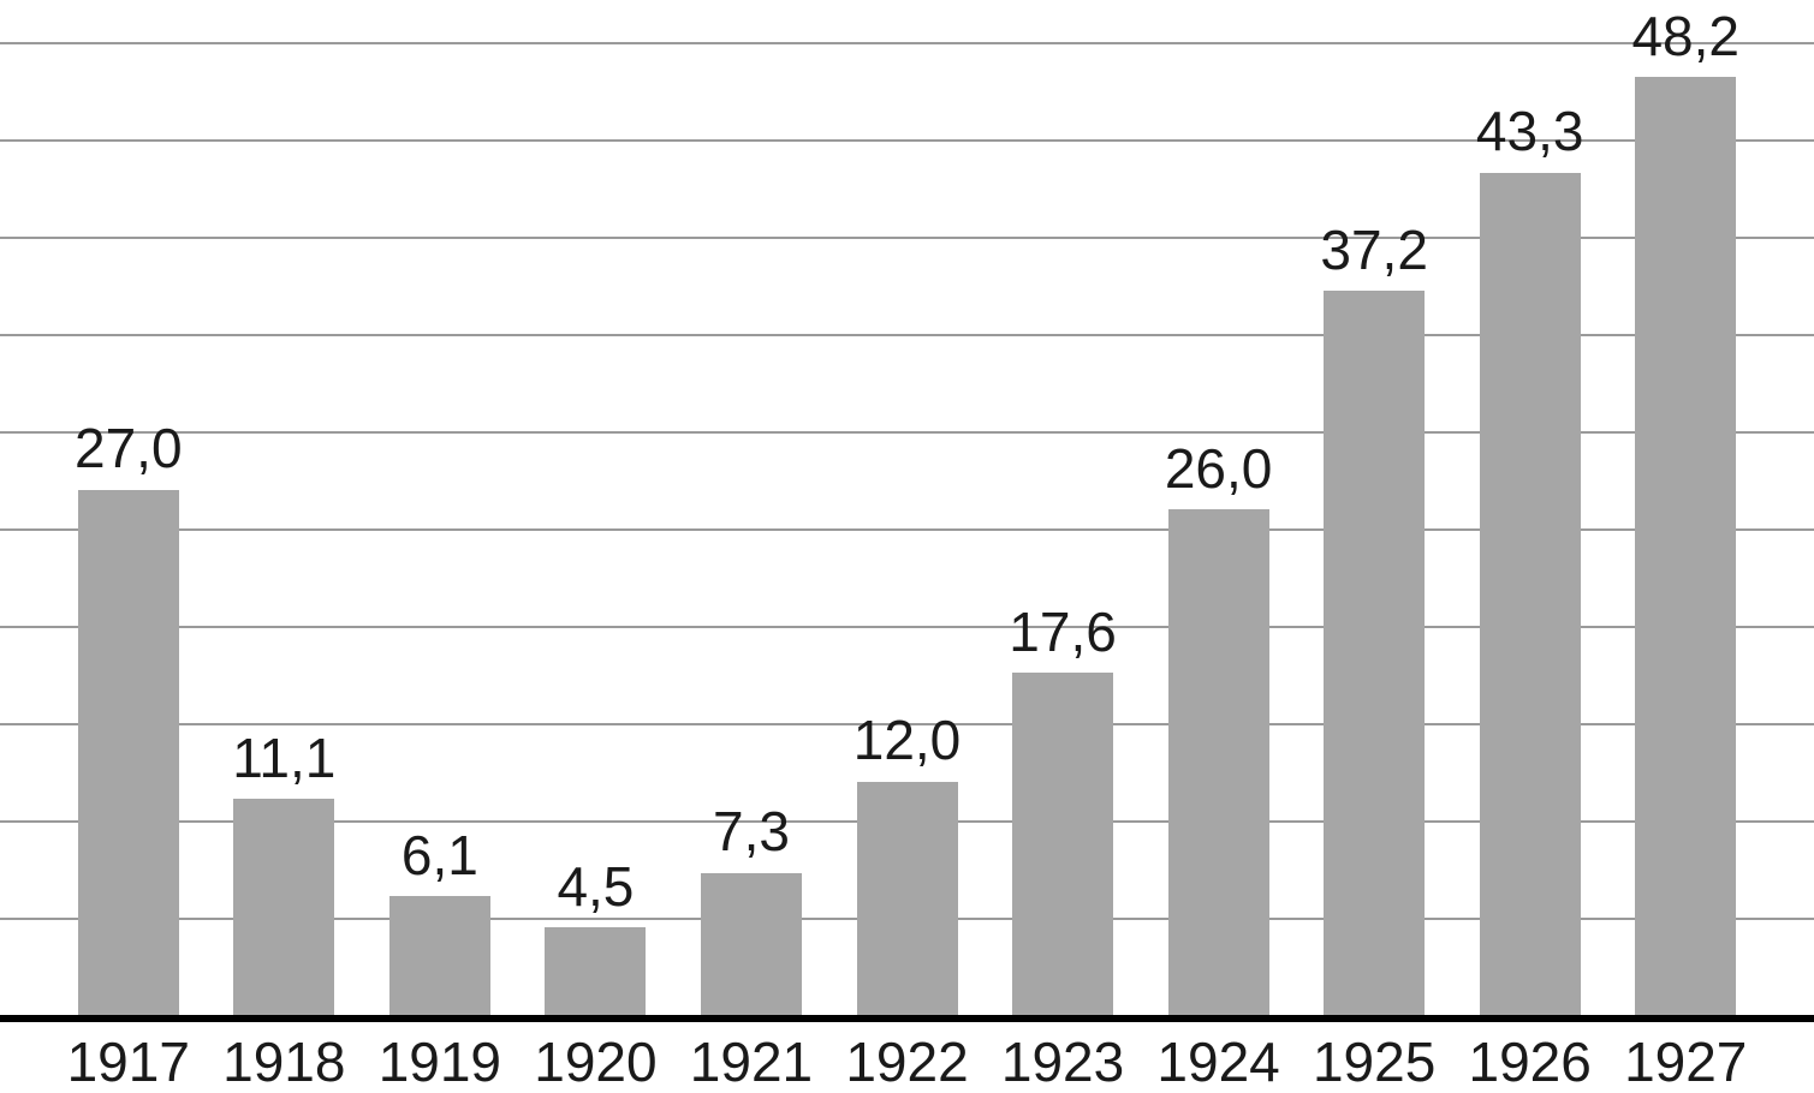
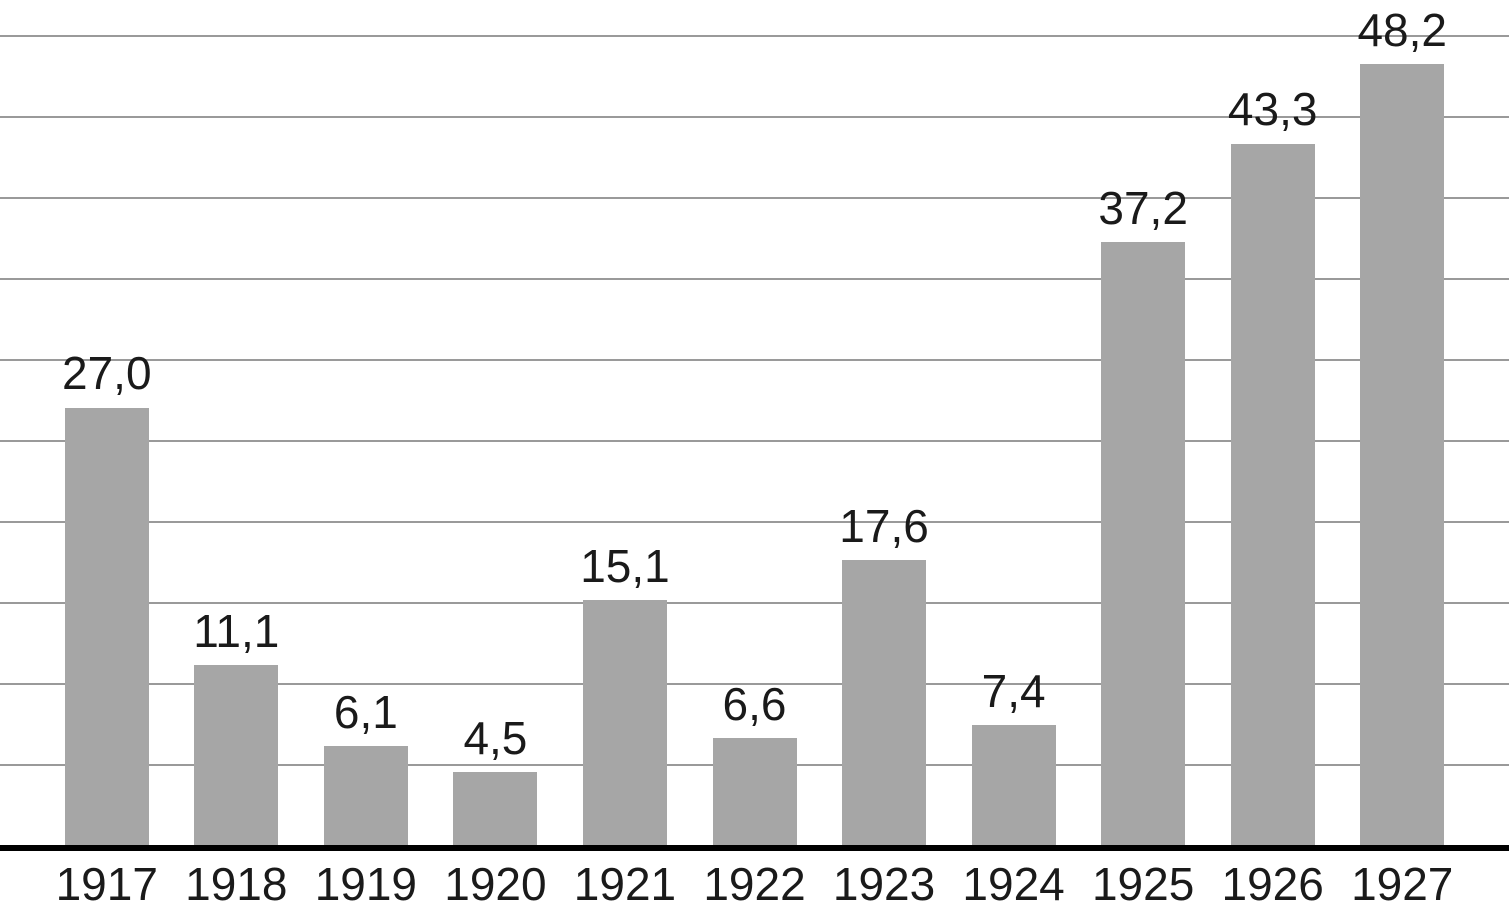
1921: 7,3 -> 15,1
1922: 12,0 -> 6,6
1924: 26,0 -> 7,4
